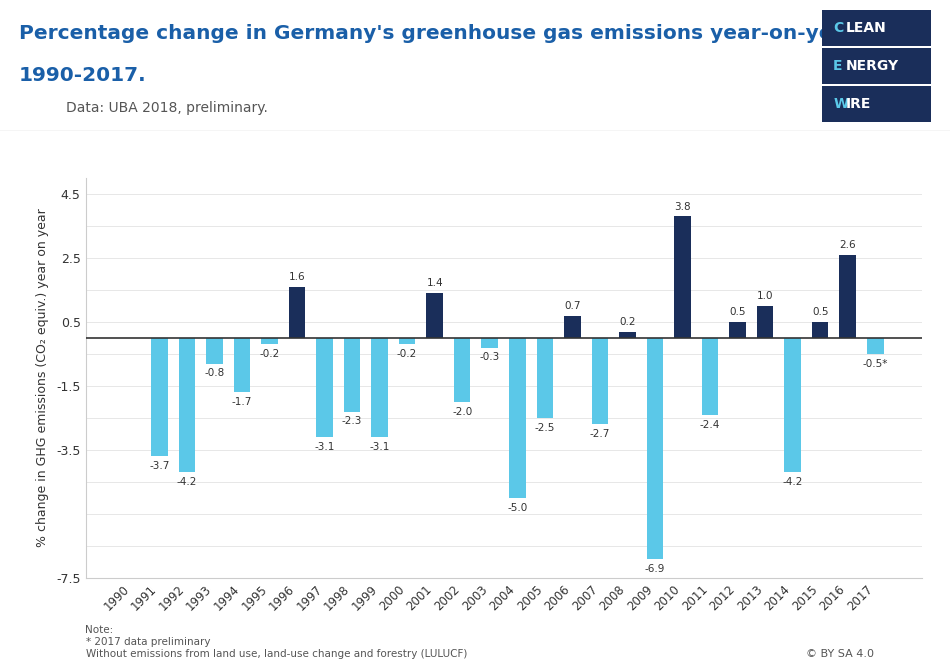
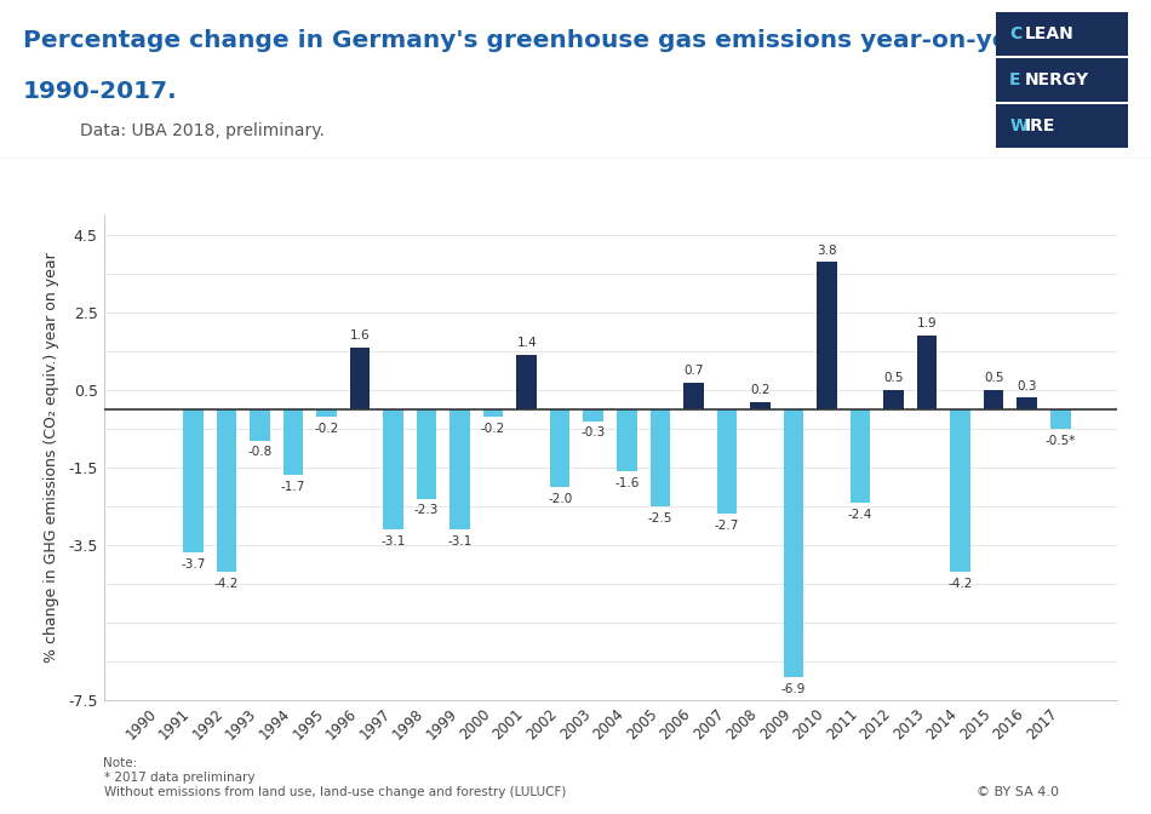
2004: -5.0 -> -1.6
2013: 1.0 -> 1.9
2016: 2.6 -> 0.3
